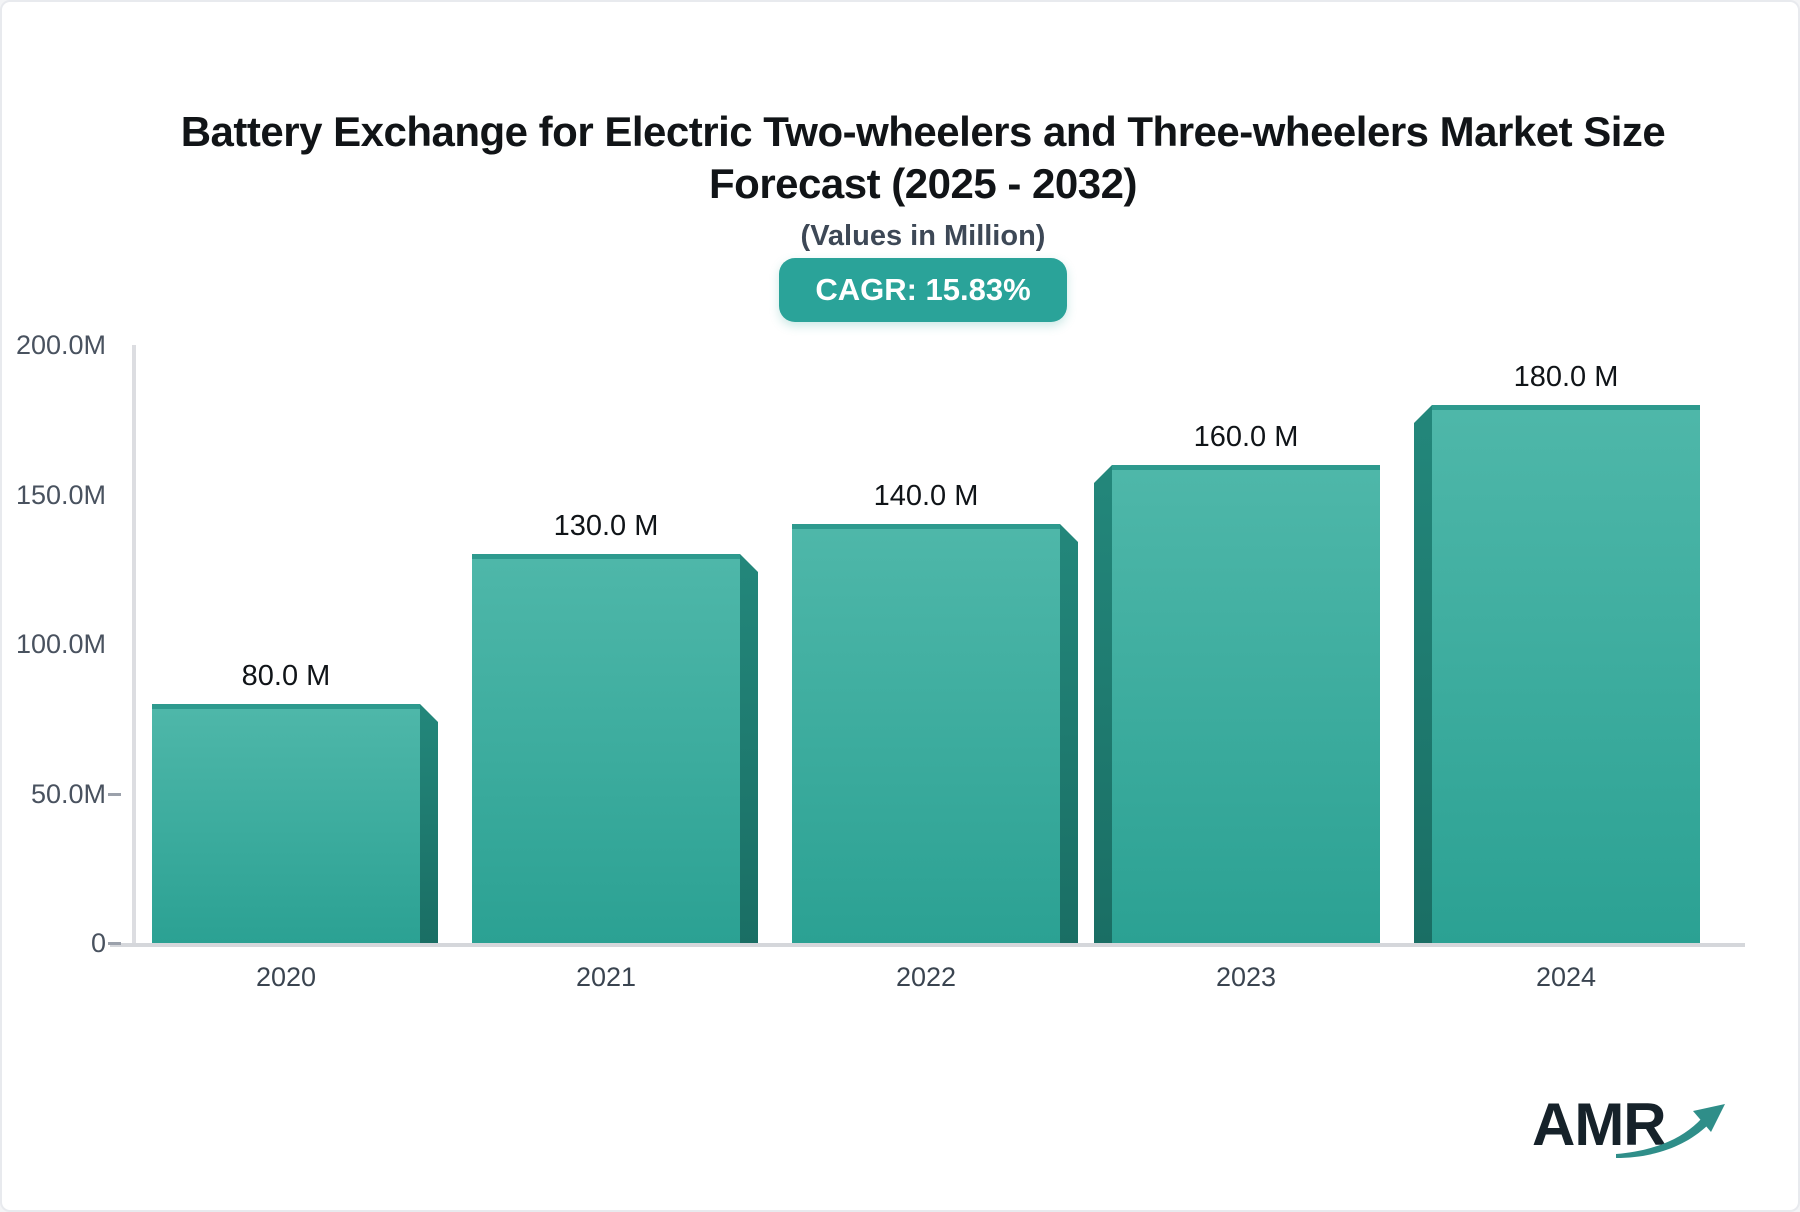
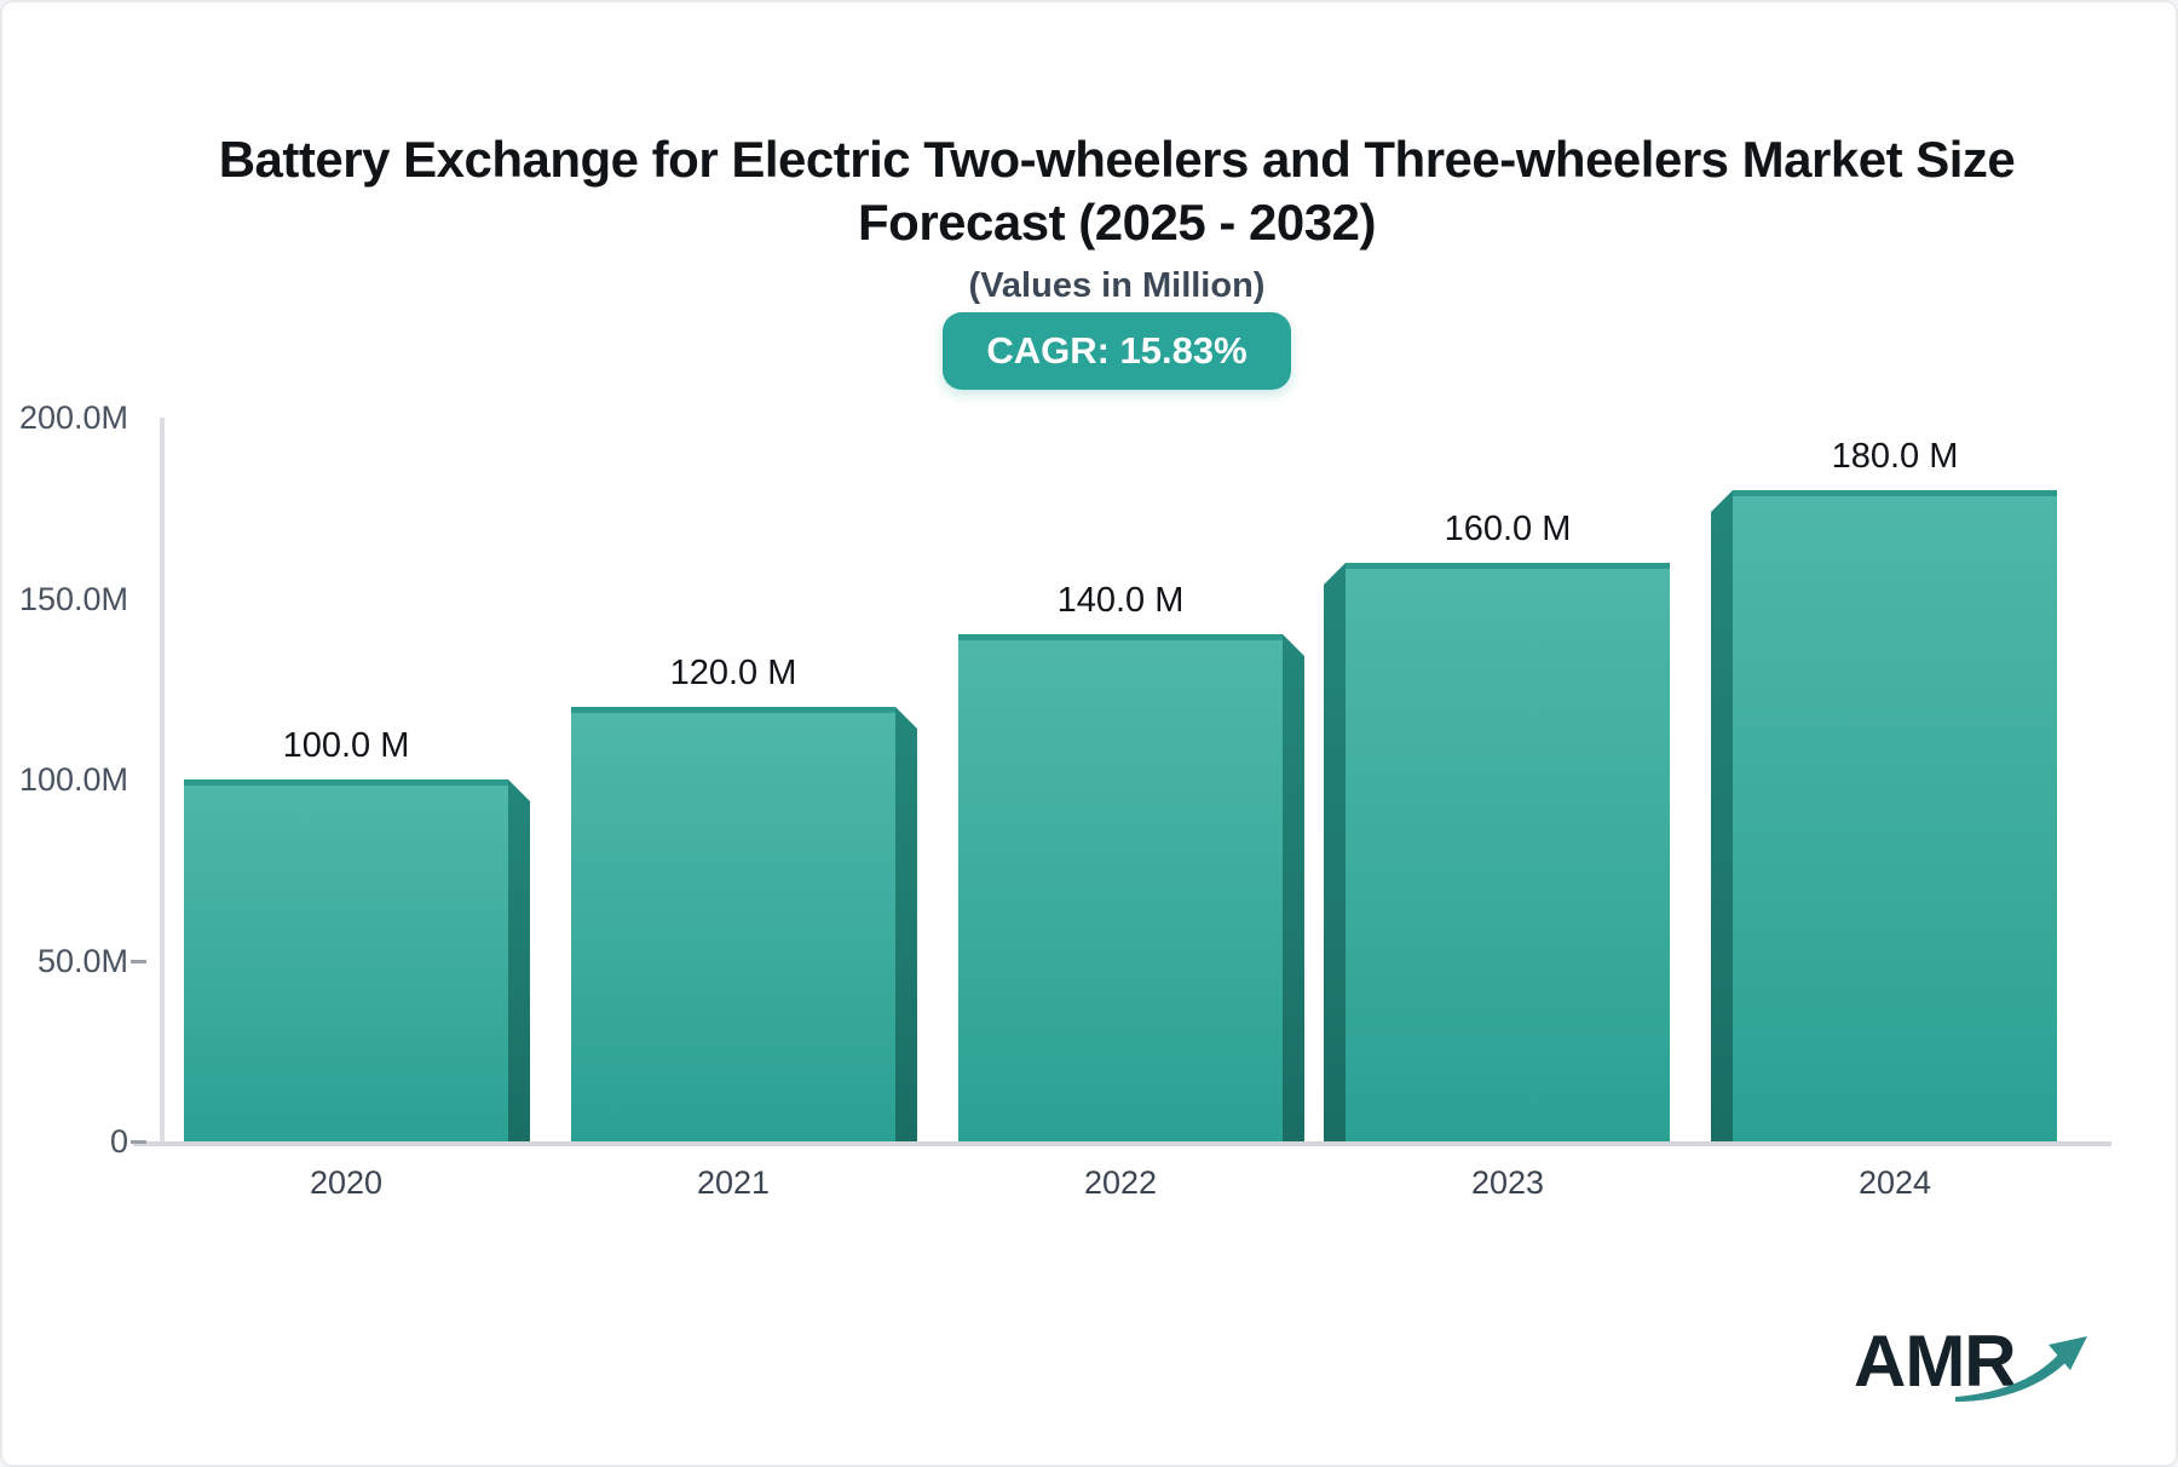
2020: 80.0 -> 100.0
2021: 130.0 -> 120.0
